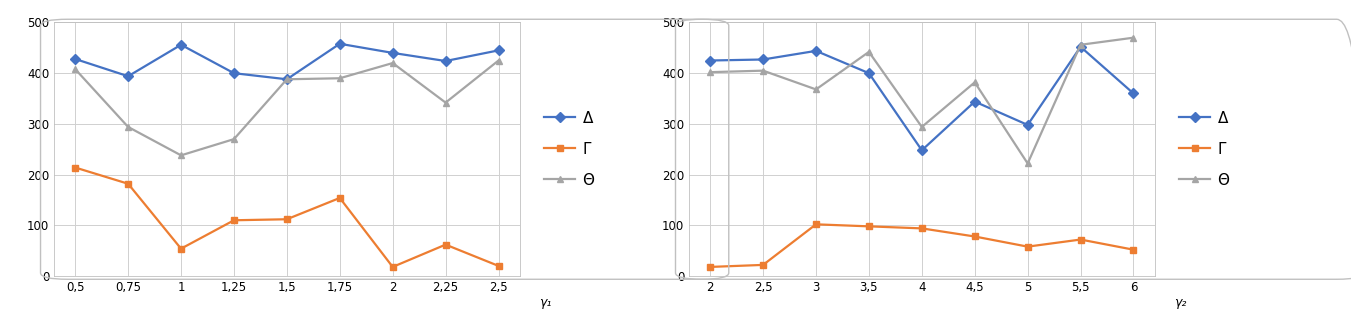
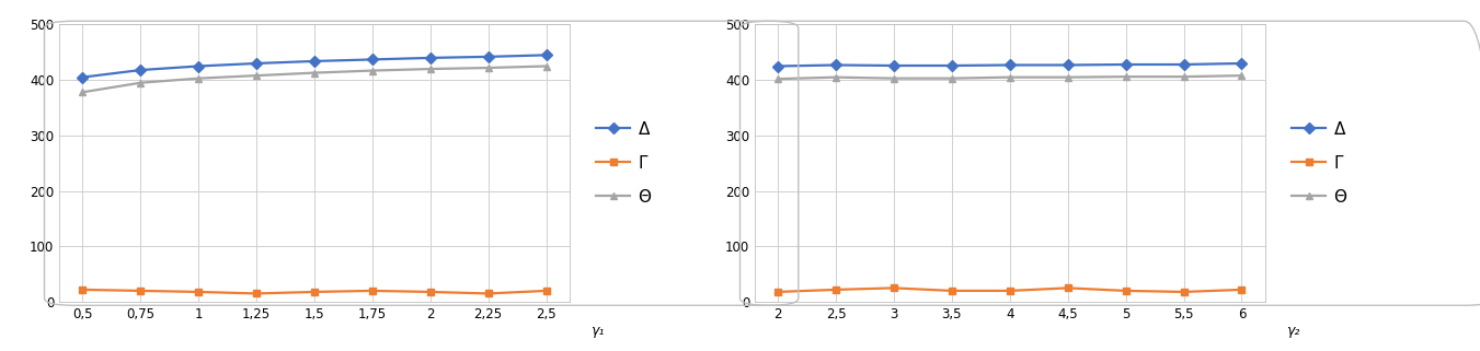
Δ/0,5: 428 -> 405
Γ/0,5: 214 -> 22
Θ/0,5: 408 -> 378
Δ/0,75: 394 -> 418
Γ/0,75: 182 -> 20
Θ/0,75: 294 -> 395
Δ/1: 456 -> 425
Γ/1: 54 -> 18
Θ/1: 238 -> 403
Δ/1,25: 400 -> 430
Γ/1,25: 110 -> 15
Θ/1,25: 270 -> 408
Δ/1,5: 388 -> 434
Γ/1,5: 112 -> 18
Θ/1,5: 388 -> 413
Δ/1,75: 458 -> 437
Γ/1,75: 154 -> 20
Θ/1,75: 390 -> 417
Δ/2,25: 424 -> 442
Γ/2,25: 62 -> 15
Θ/2,25: 342 -> 422
Δ/3: 444 -> 426
Γ/3: 102 -> 25
Θ/3: 368 -> 403
Δ/3,5: 400 -> 426
Γ/3,5: 98 -> 20
Θ/3,5: 442 -> 403
Δ/4: 248 -> 427
Γ/4: 94 -> 20
Θ/4: 294 -> 405
Δ/4,5: 344 -> 427
Γ/4,5: 78 -> 25
Θ/4,5: 382 -> 405
Δ/5: 298 -> 428
Γ/5: 58 -> 20
Θ/5: 222 -> 406
Δ/5,5: 452 -> 428
Γ/5,5: 72 -> 18
Θ/5,5: 456 -> 406
Δ/6: 360 -> 430
Γ/6: 52 -> 22
Θ/6: 470 -> 408
